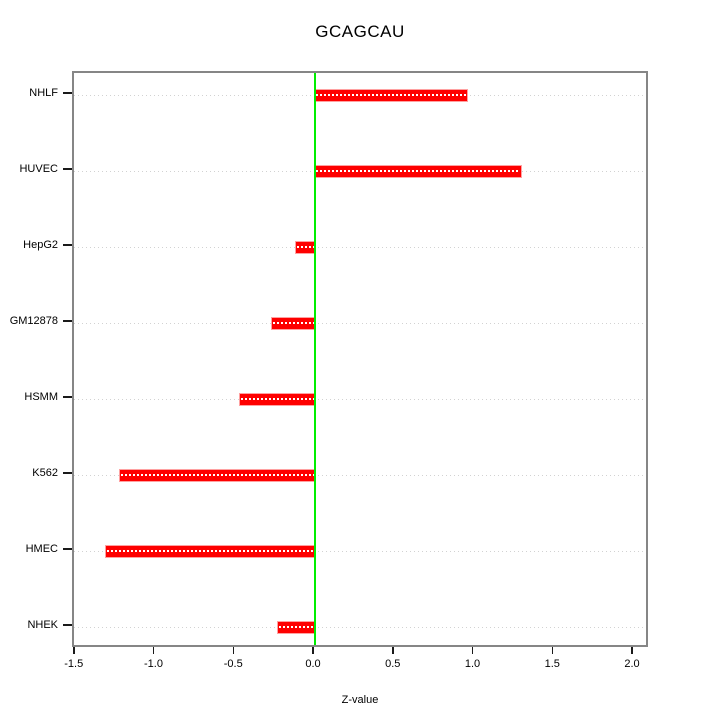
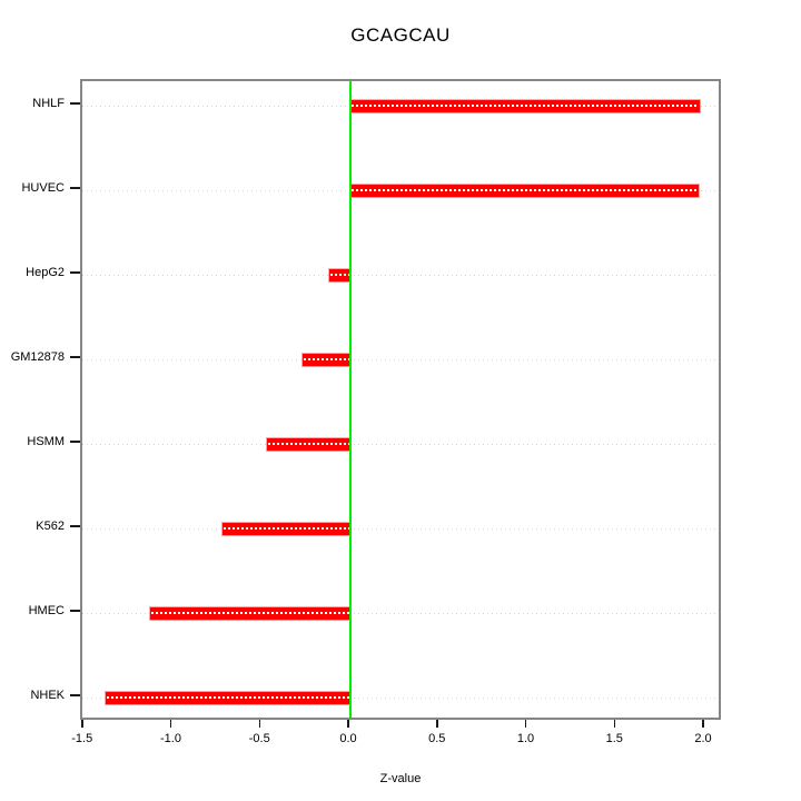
NHLF: 0.95 -> 1.97
HUVEC: 1.29 -> 1.96
K562: -1.22 -> -0.72
HMEC: -1.31 -> -1.13
NHEK: -0.23 -> -1.38
